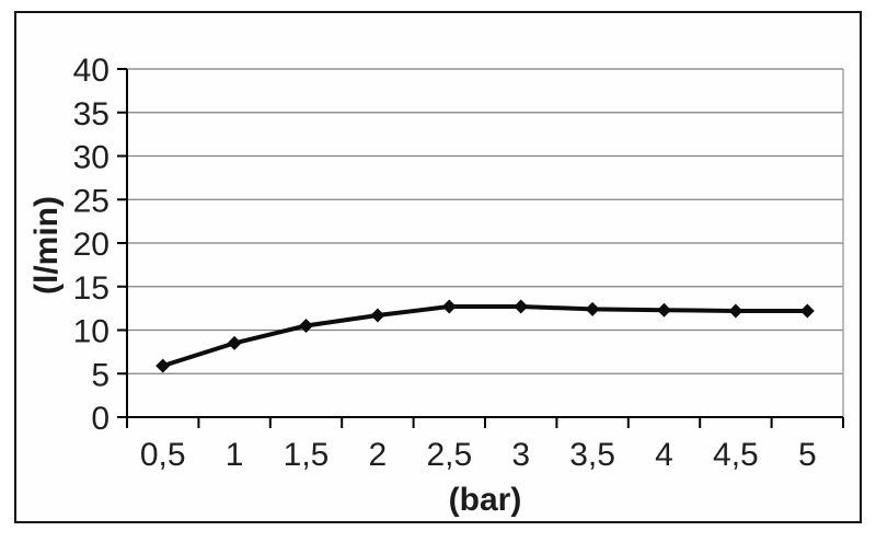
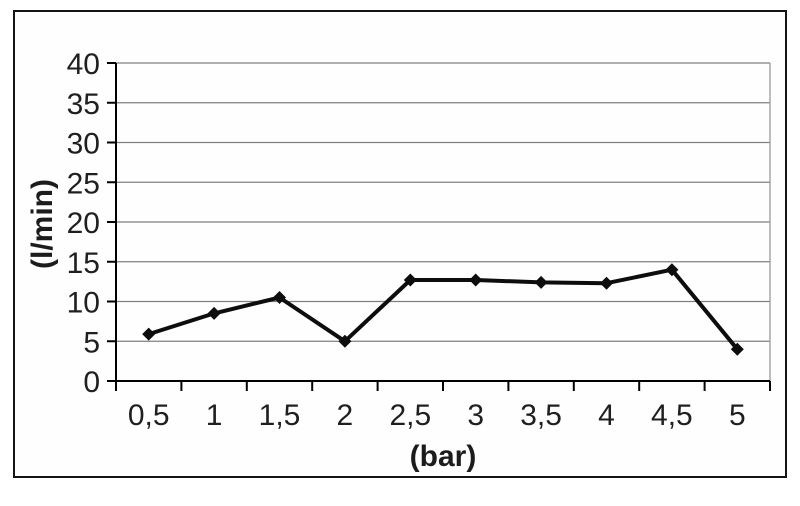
2: 12 -> 5
4,5: 12 -> 14
5: 12 -> 4
